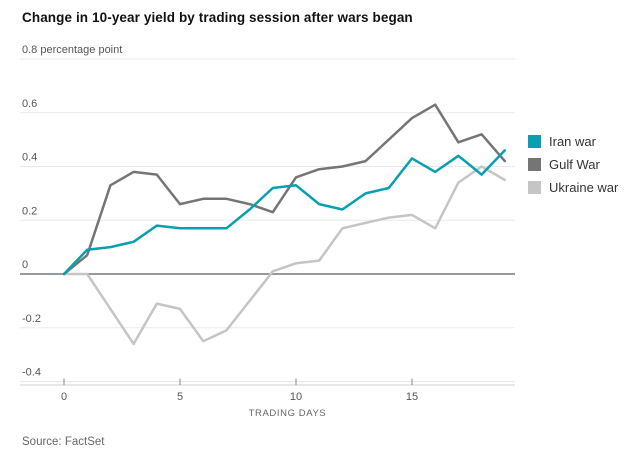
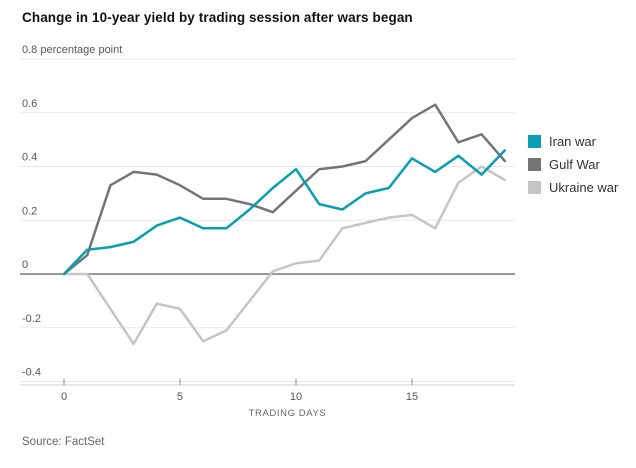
Iran war/5: 0.17 -> 0.21
Gulf War/5: 0.26 -> 0.33
Iran war/10: 0.33 -> 0.39
Gulf War/10: 0.36 -> 0.31
